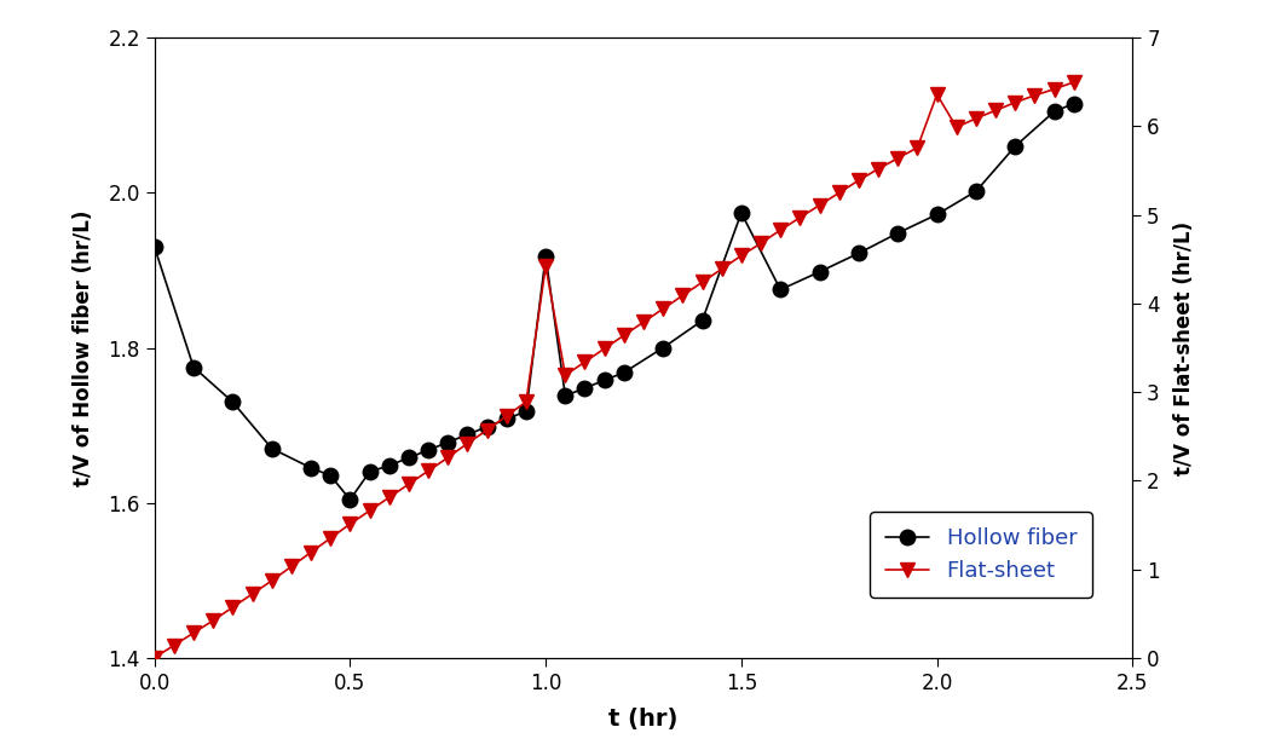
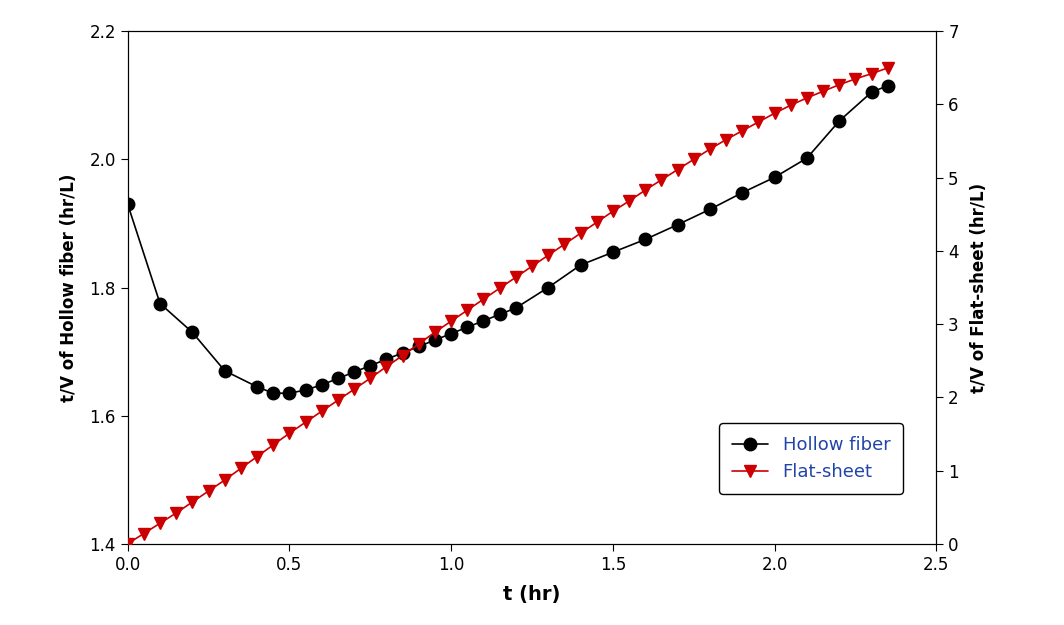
Hollow fiber/0.5: 1.604 -> 1.635
Hollow fiber/1.0: 1.918 -> 1.728
Flat-sheet/1.0: 4.42 -> 3.04
Hollow fiber/1.5: 1.974 -> 1.855
Flat-sheet/2.0: 6.36 -> 5.88
